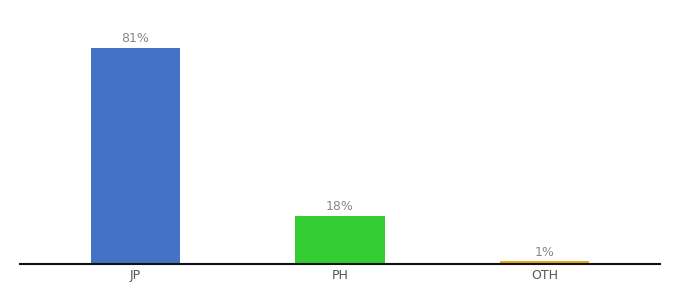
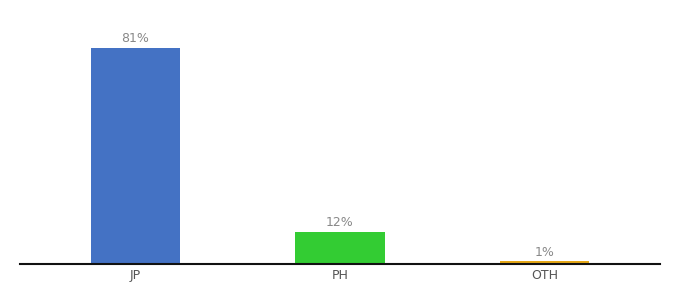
PH: 18% -> 12%
